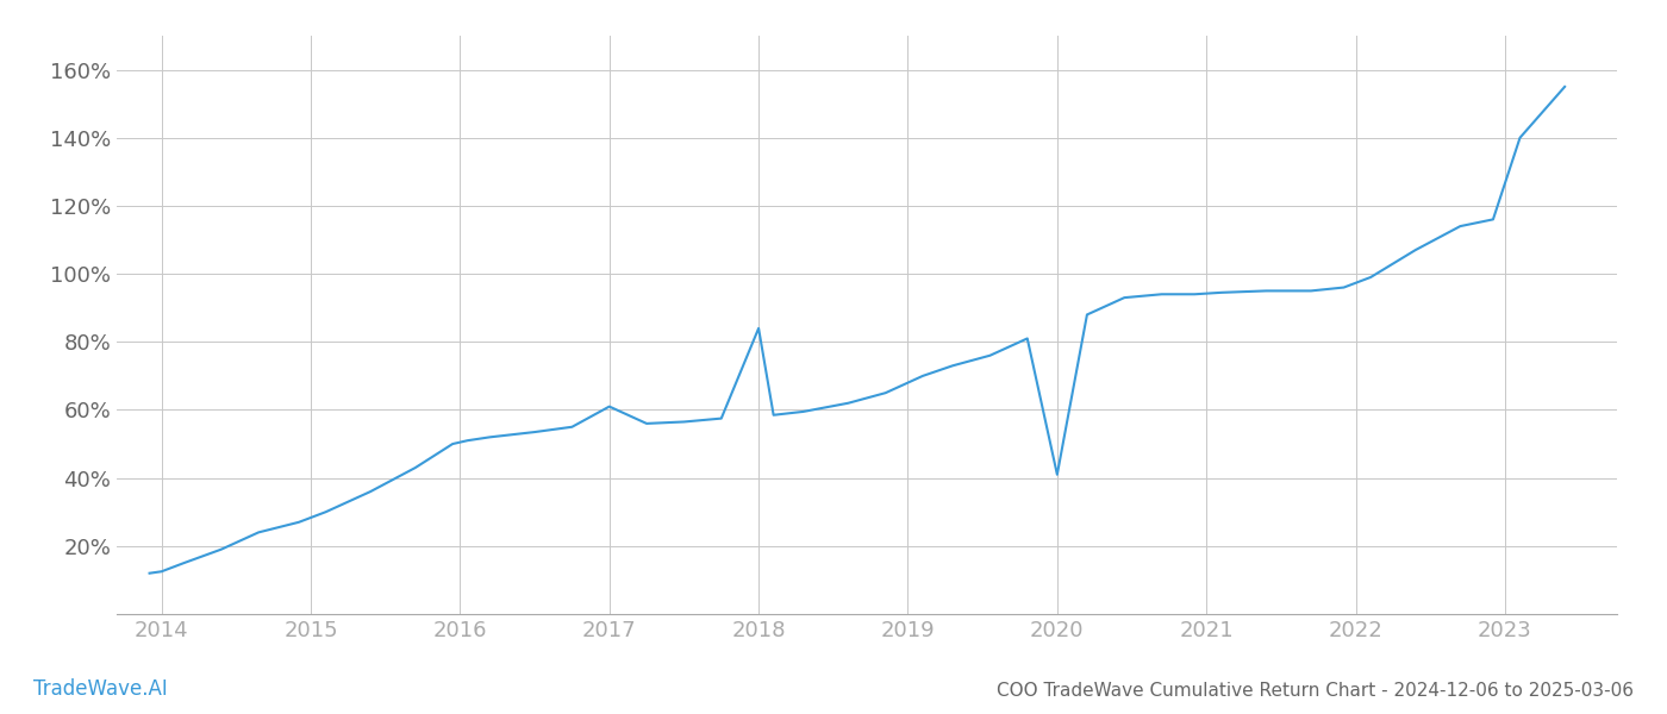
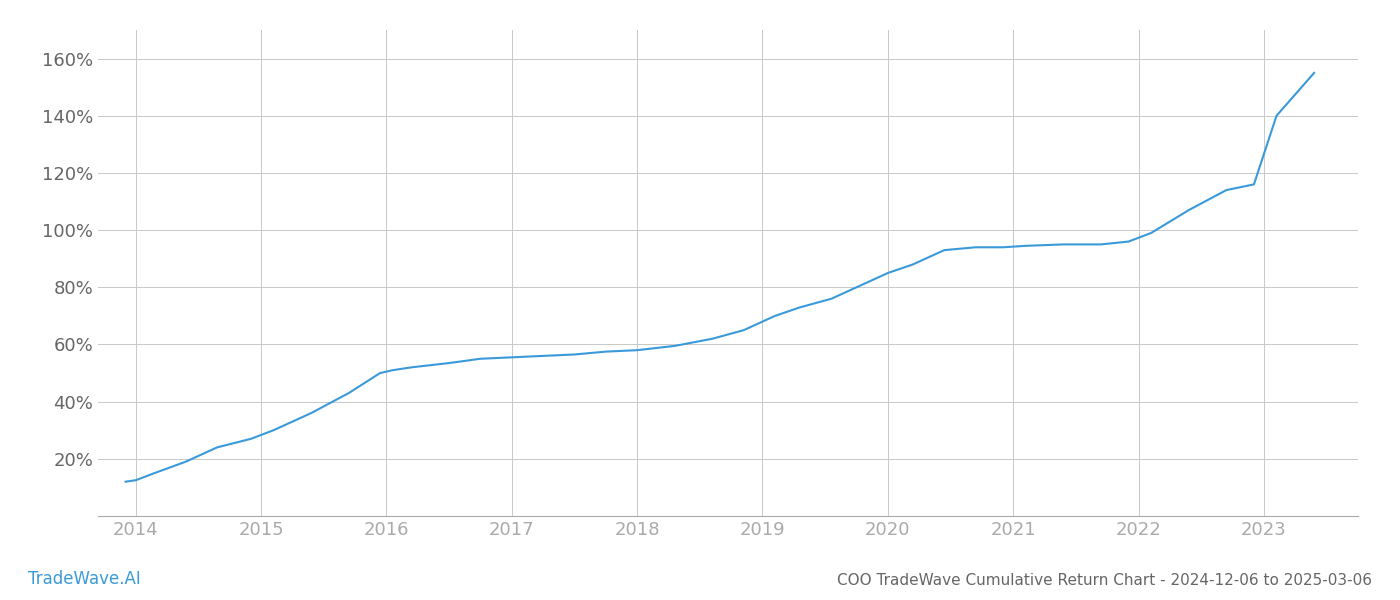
2017: 61.0% -> 55.5%
2018: 84.0% -> 58.0%
2020: 41.0% -> 85.0%
